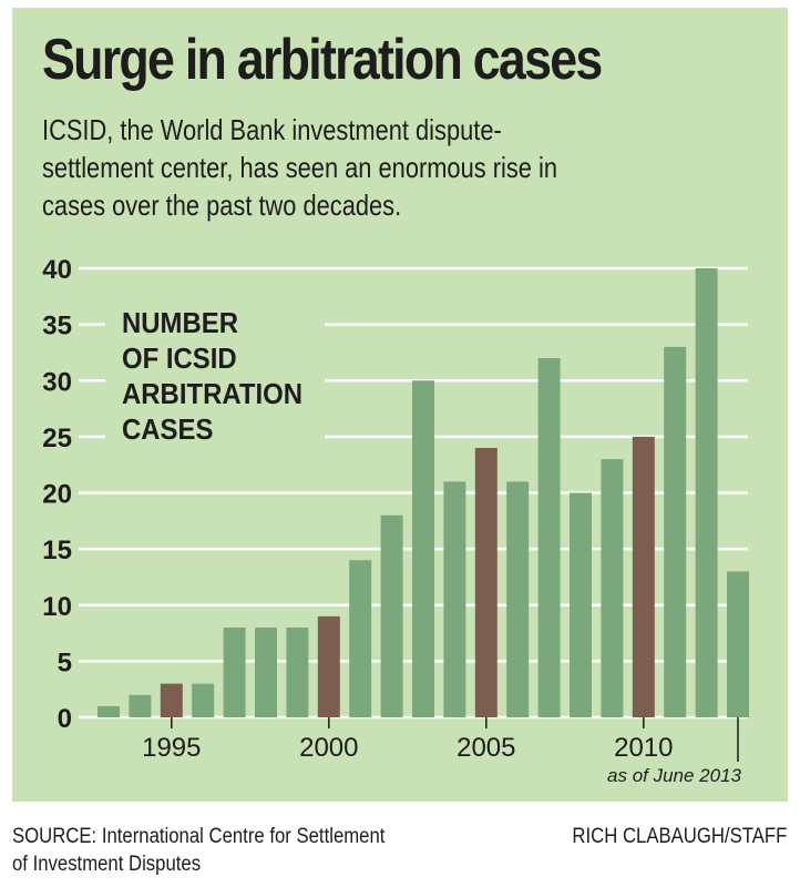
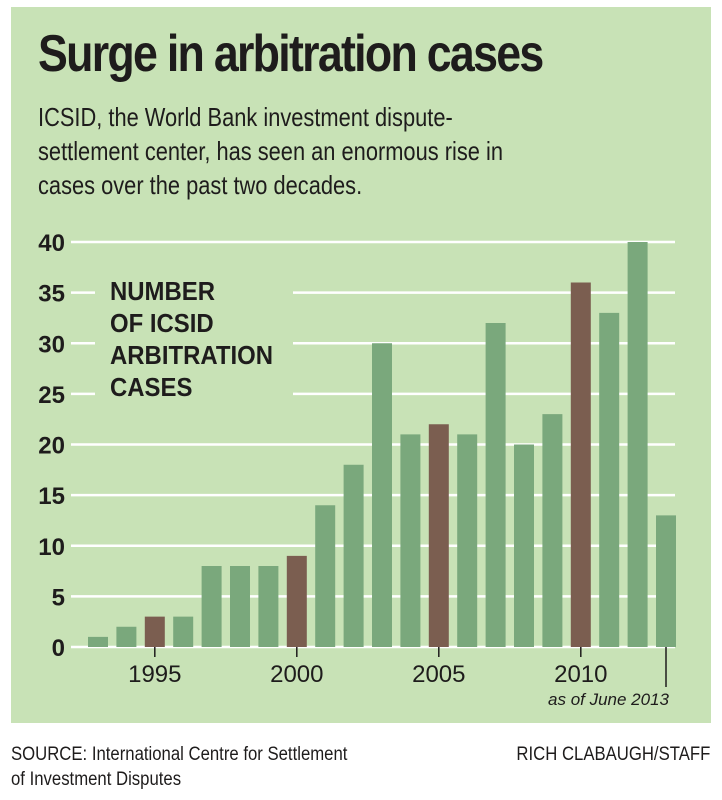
2005: 24 -> 22
2010: 25 -> 36
